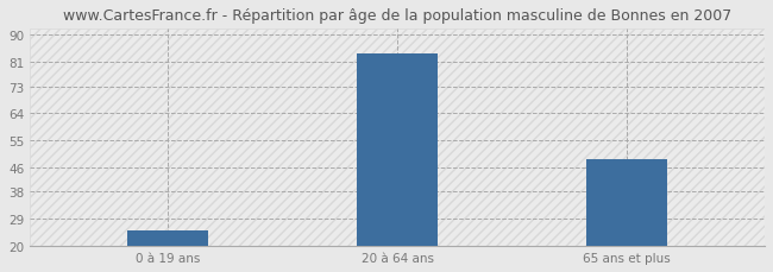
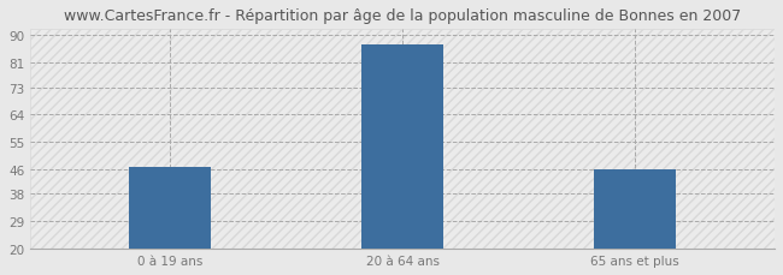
0 à 19 ans: 25 -> 47
20 à 64 ans: 84 -> 87
65 ans et plus: 49 -> 46
